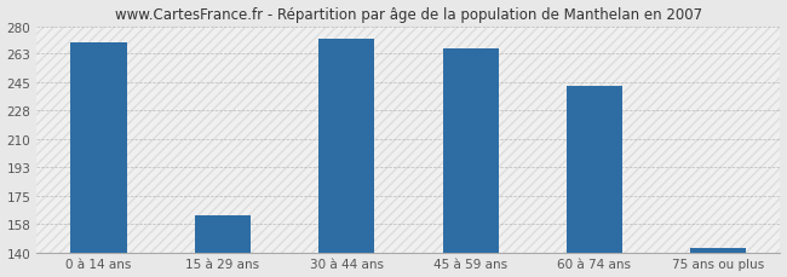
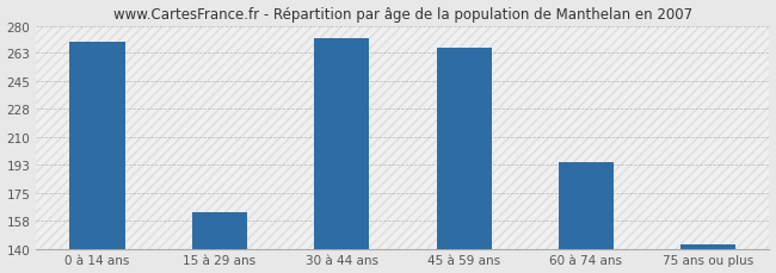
60 à 74 ans: 243 -> 194
